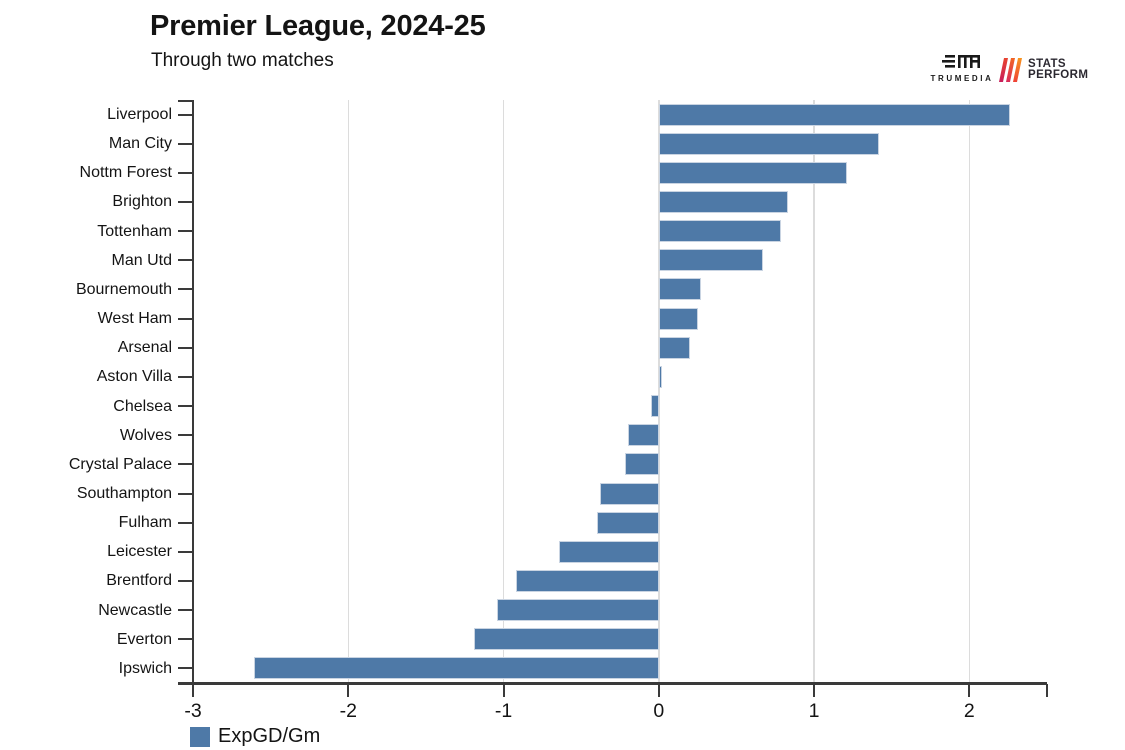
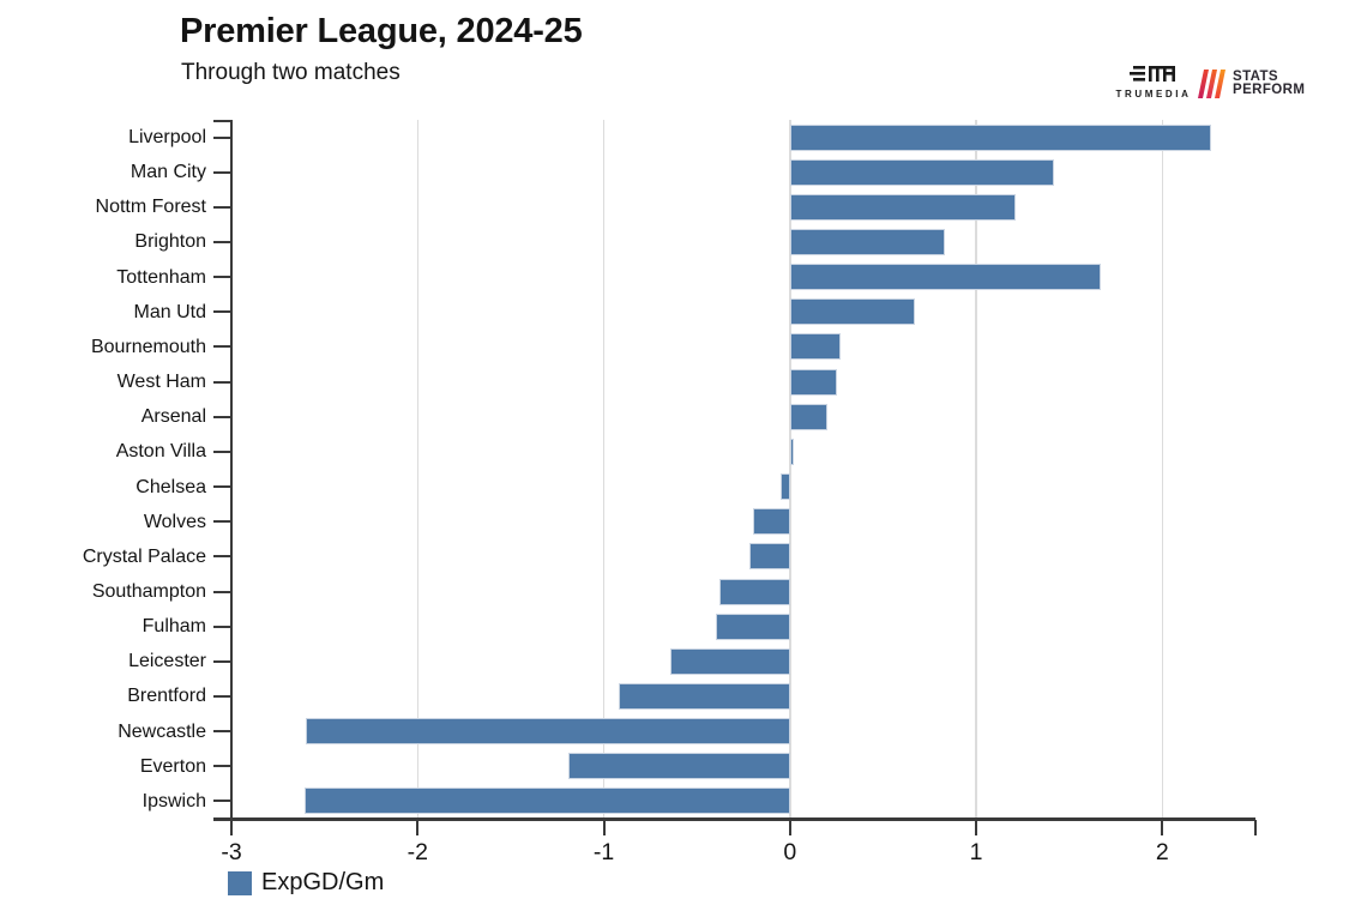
Tottenham: 0.79 -> 1.67
Newcastle: -1.04 -> -2.60
